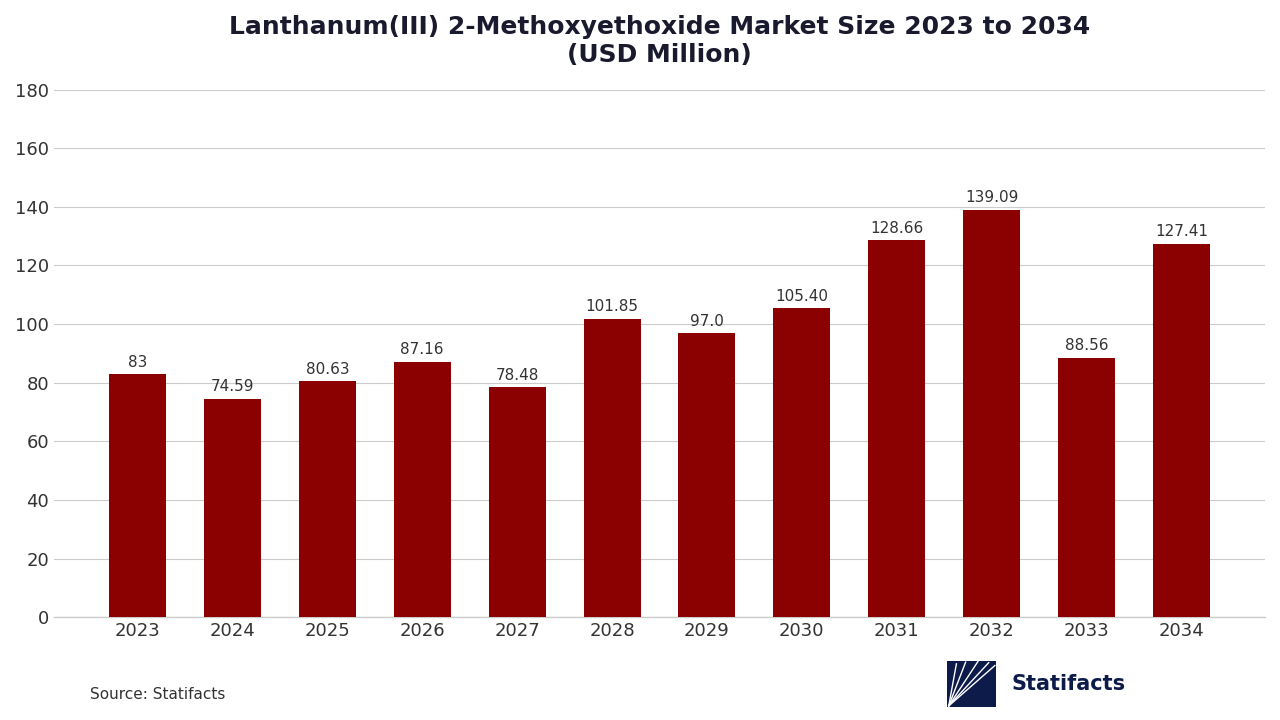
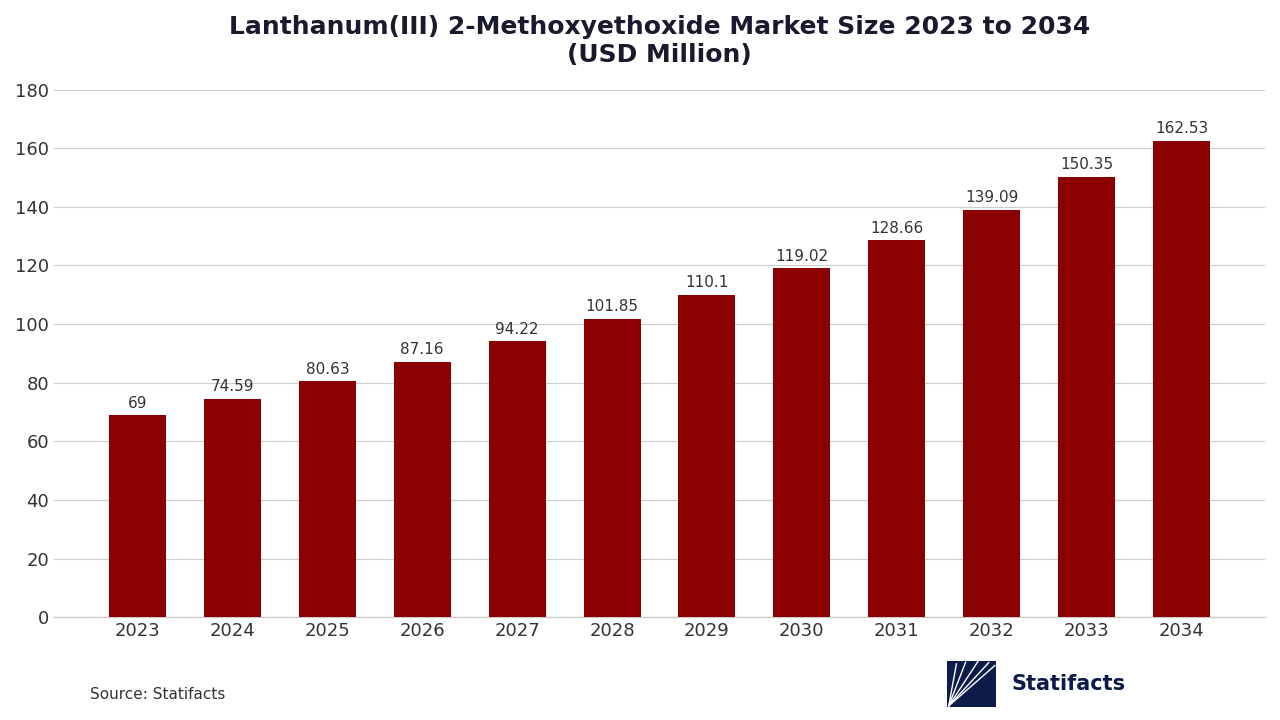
2023: 83 -> 69
2027: 78.48 -> 94.22
2029: 97.0 -> 110.1
2030: 105.40 -> 119.02
2033: 88.56 -> 150.35
2034: 127.41 -> 162.53
